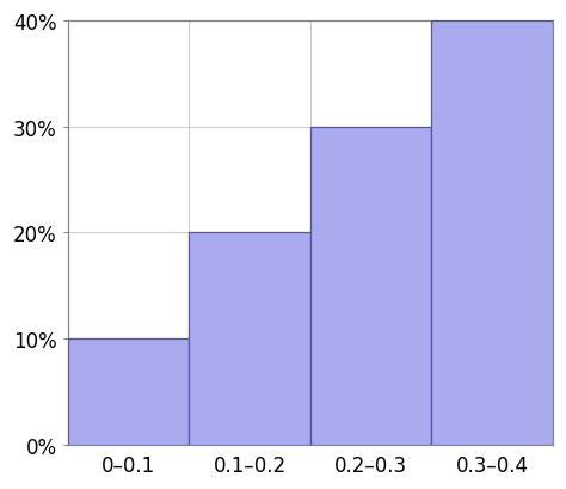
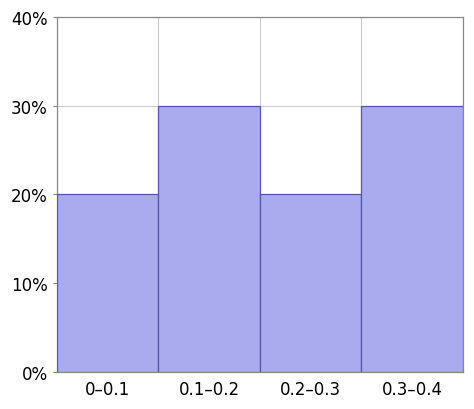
0–0.1: 10% -> 20%
0.1–0.2: 20% -> 30%
0.2–0.3: 30% -> 20%
0.3–0.4: 40% -> 30%
